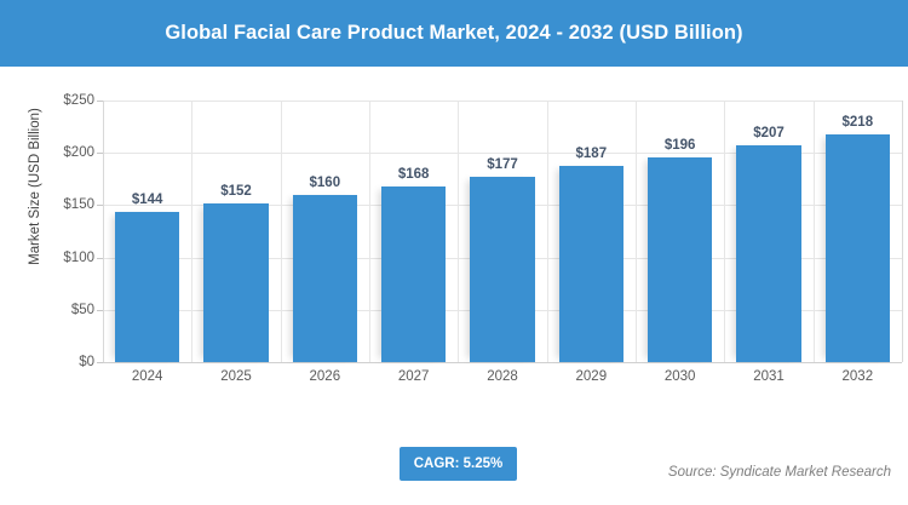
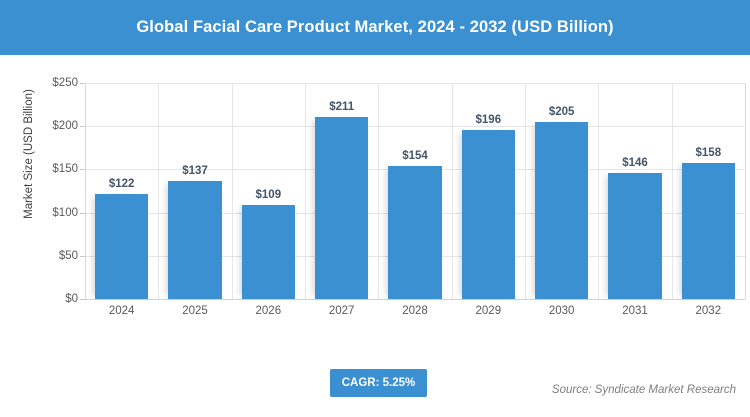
2024: $144 -> $122
2025: $152 -> $137
2026: $160 -> $109
2027: $168 -> $211
2028: $177 -> $154
2029: $187 -> $196
2030: $196 -> $205
2031: $207 -> $146
2032: $218 -> $158
